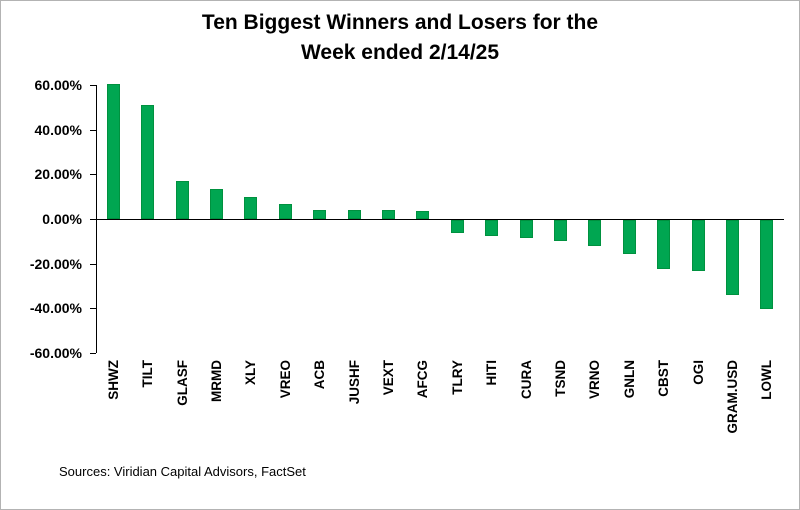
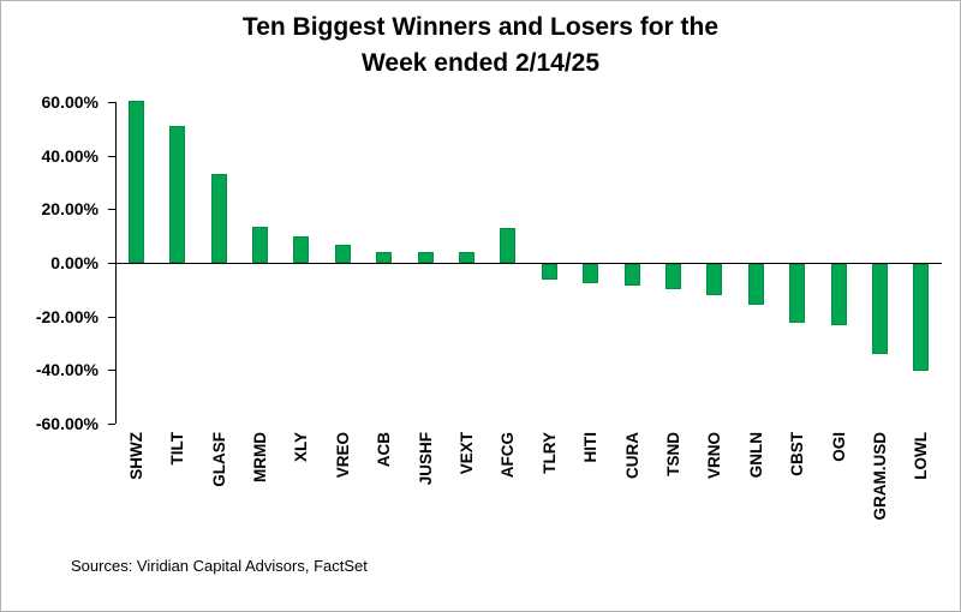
GLASF: 17% -> 33%
AFCG: 4% -> 13%
